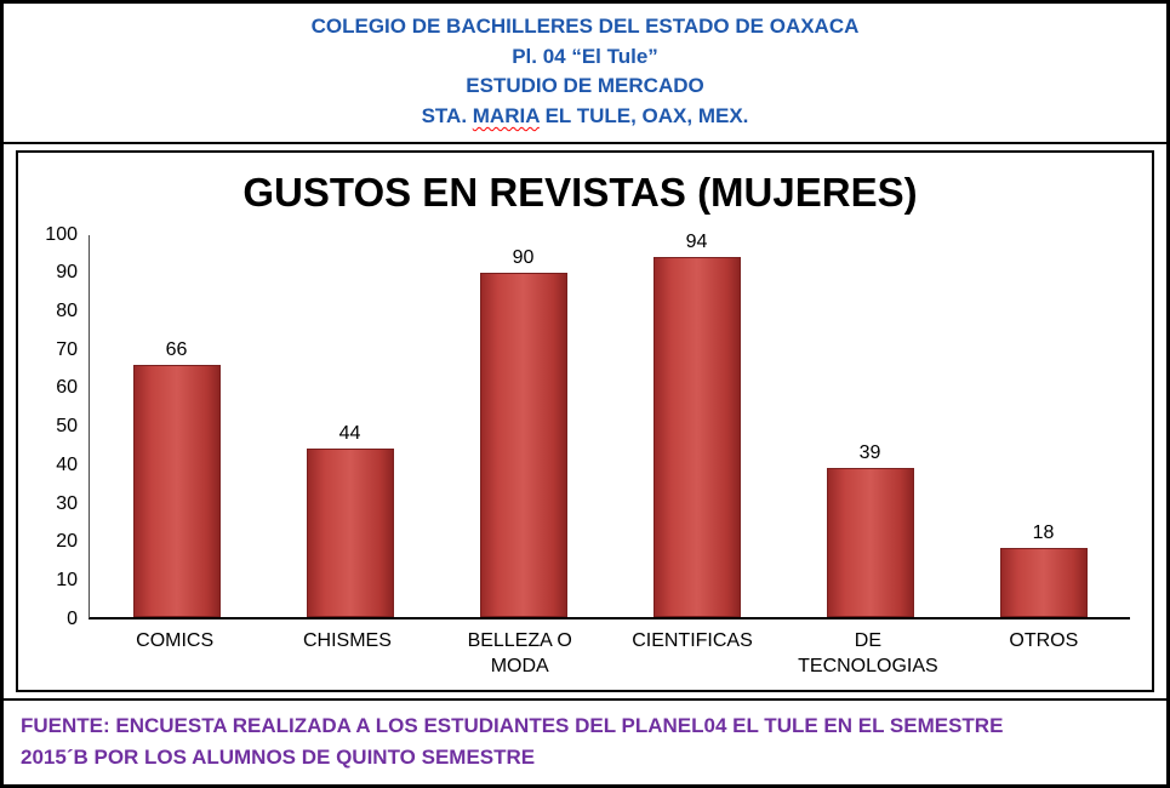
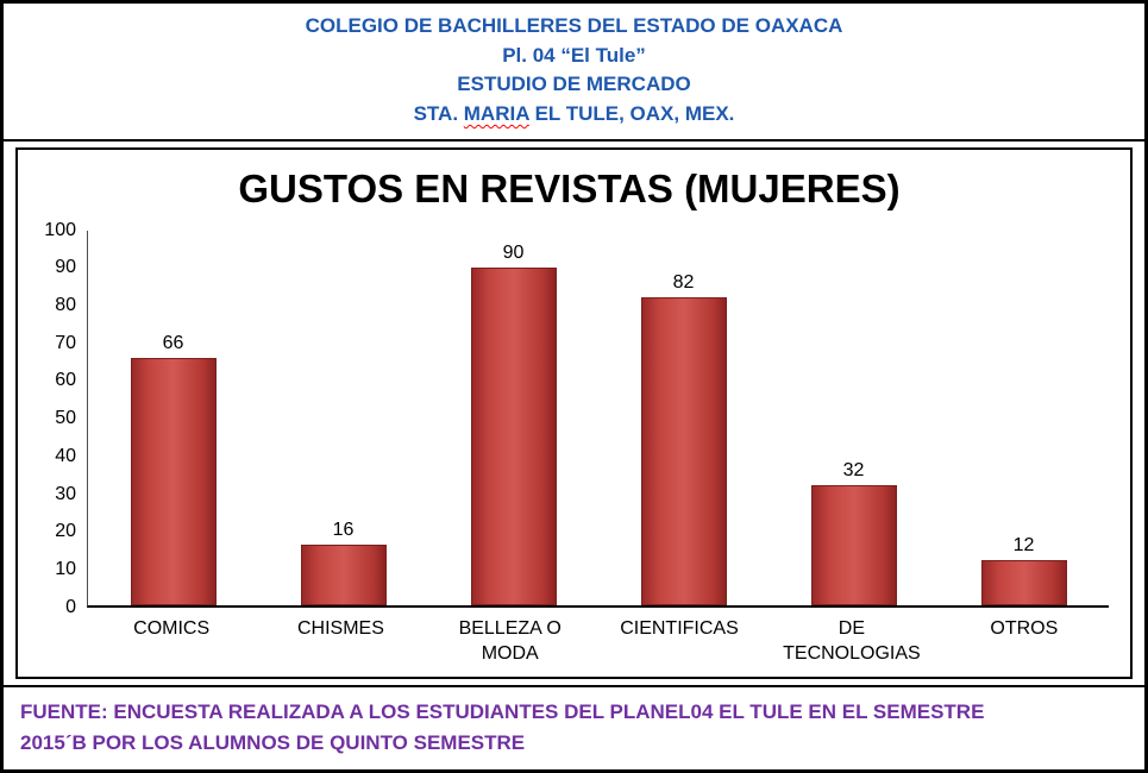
CHISMES: 44 -> 16
CIENTIFICAS: 94 -> 82
DE TECNOLOGIAS: 39 -> 32
OTROS: 18 -> 12
